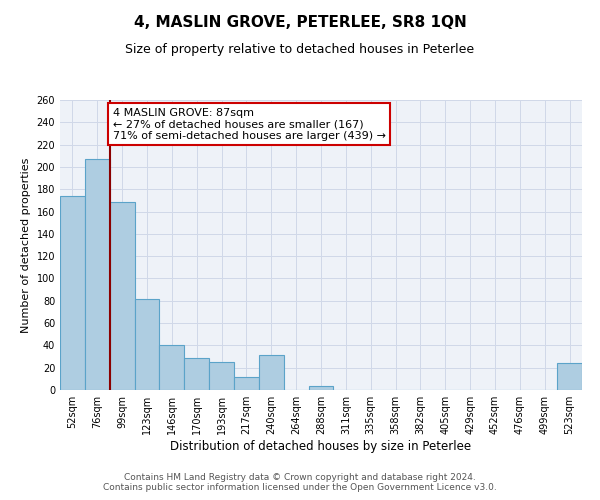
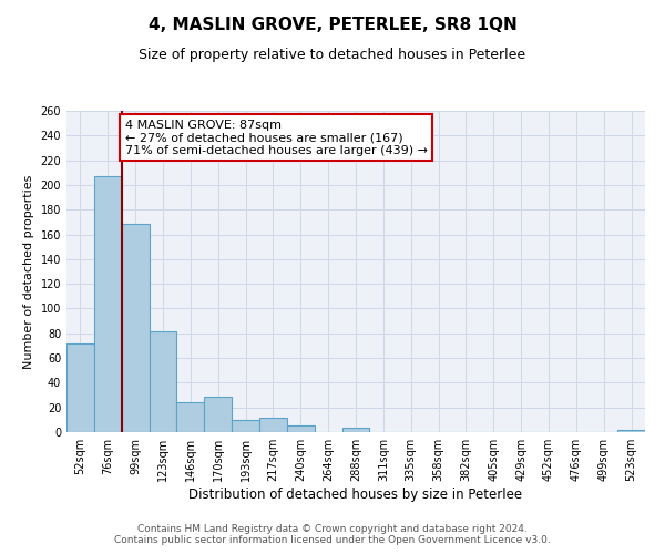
52sqm: 174 -> 72
146sqm: 40 -> 24
193sqm: 25 -> 10
240sqm: 31 -> 5
523sqm: 24 -> 2
